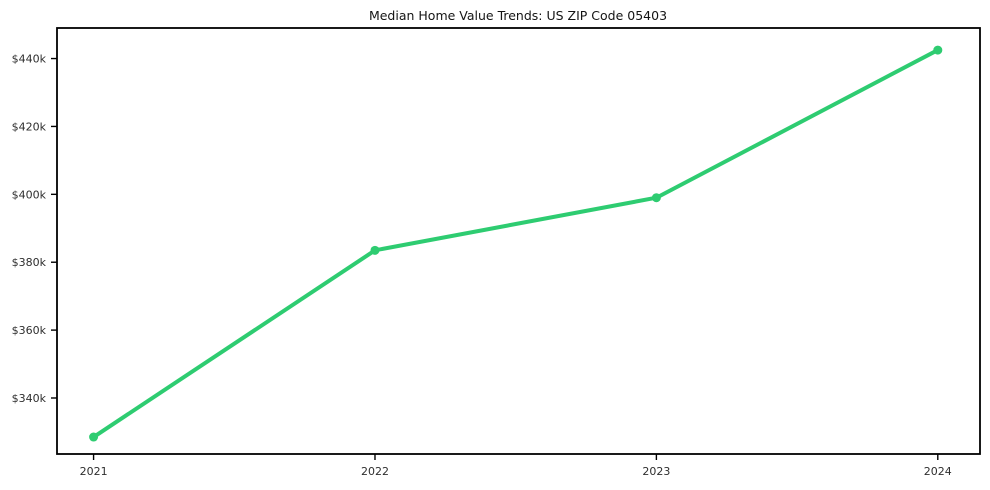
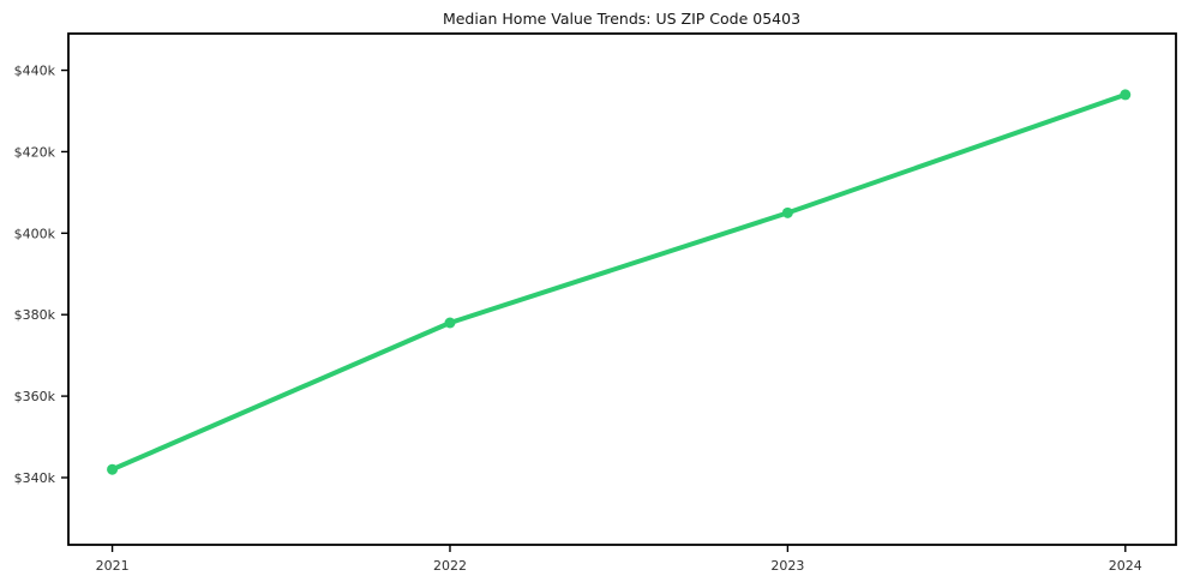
2021: $328k -> $342k
2022: $384k -> $378k
2023: $399k -> $405k
2024: $442k -> $434k
